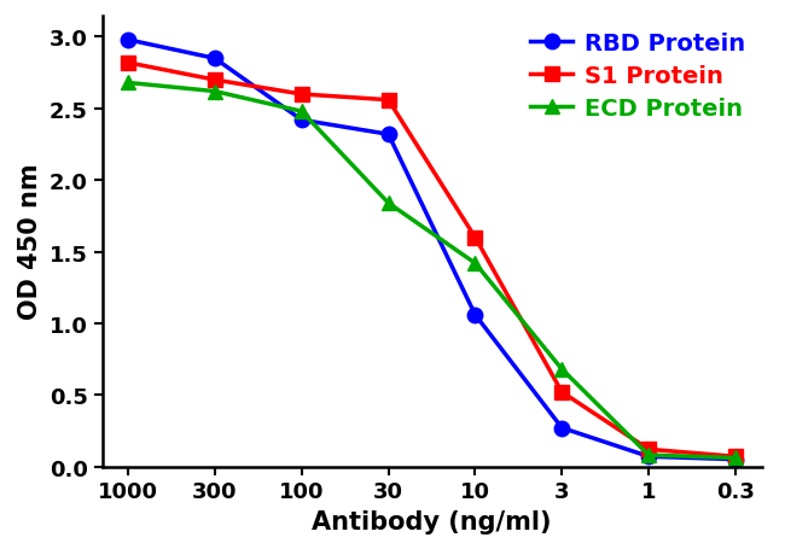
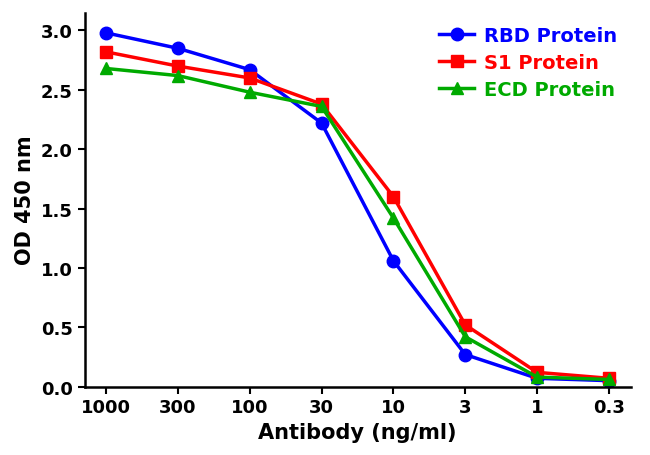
RBD Protein/100: 2.42 -> 2.67
RBD Protein/30: 2.32 -> 2.22
S1 Protein/30: 2.56 -> 2.38
ECD Protein/30: 1.84 -> 2.36
ECD Protein/3: 0.68 -> 0.42
